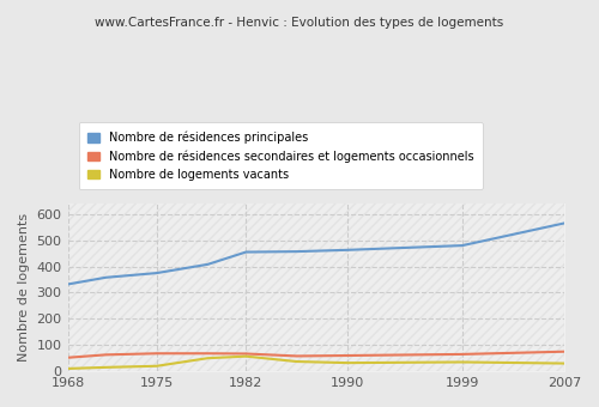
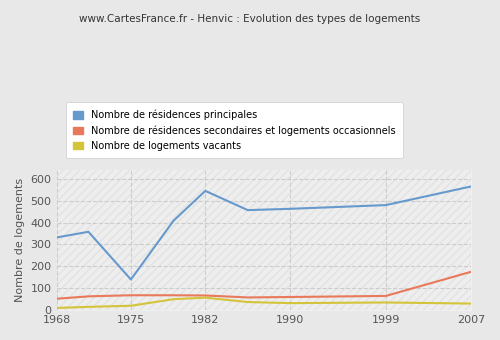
Nombre de résidences principales/1975: 375 -> 140
Nombre de résidences principales/1982: 455 -> 545
Nombre de résidences secondaires et logements occasionnels/2007: 75 -> 175
